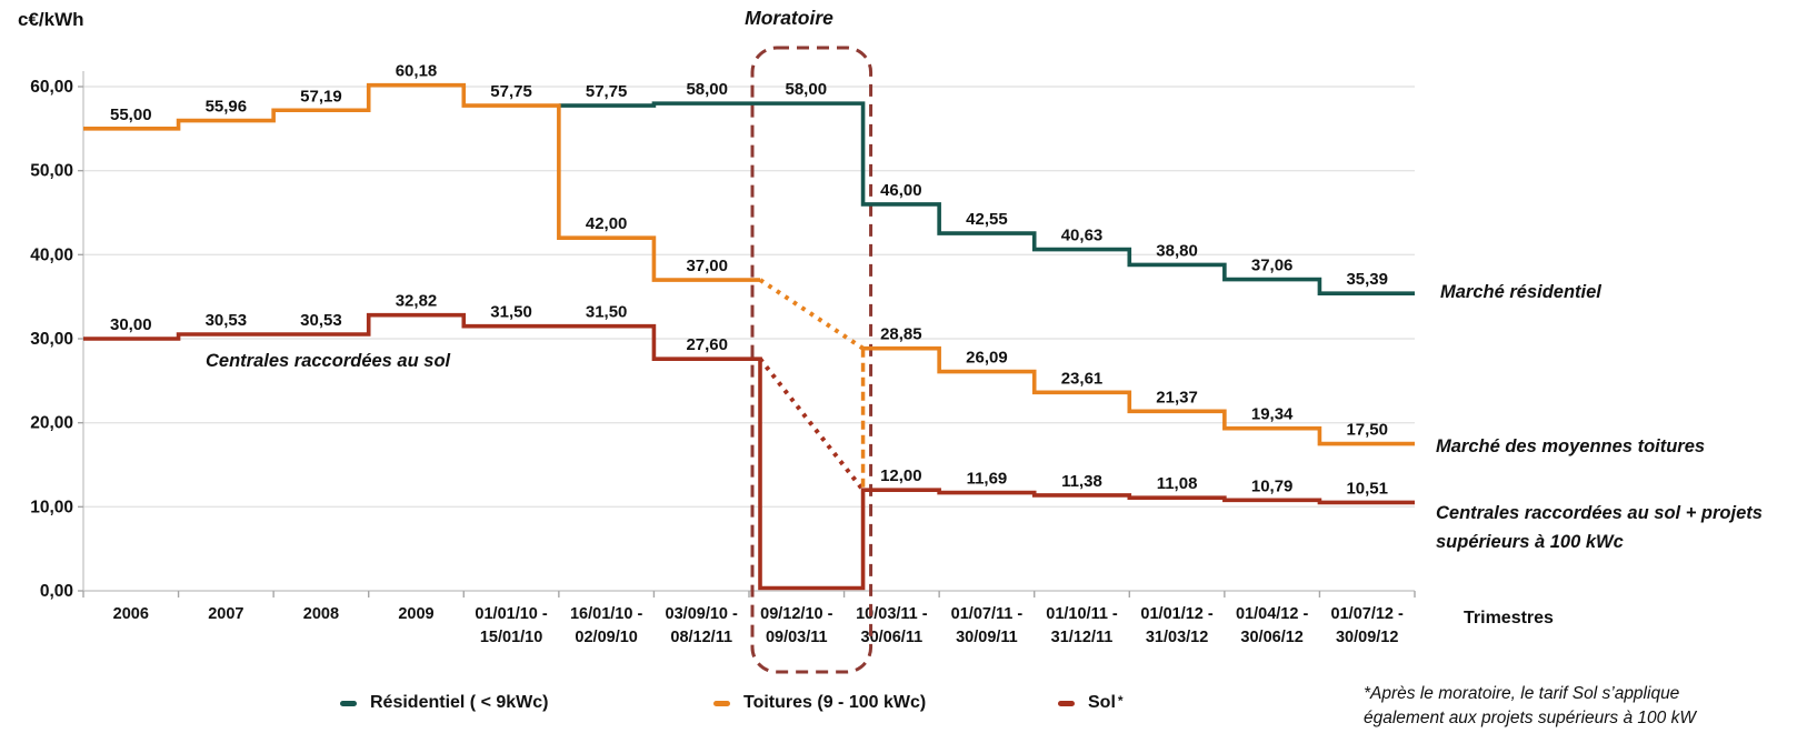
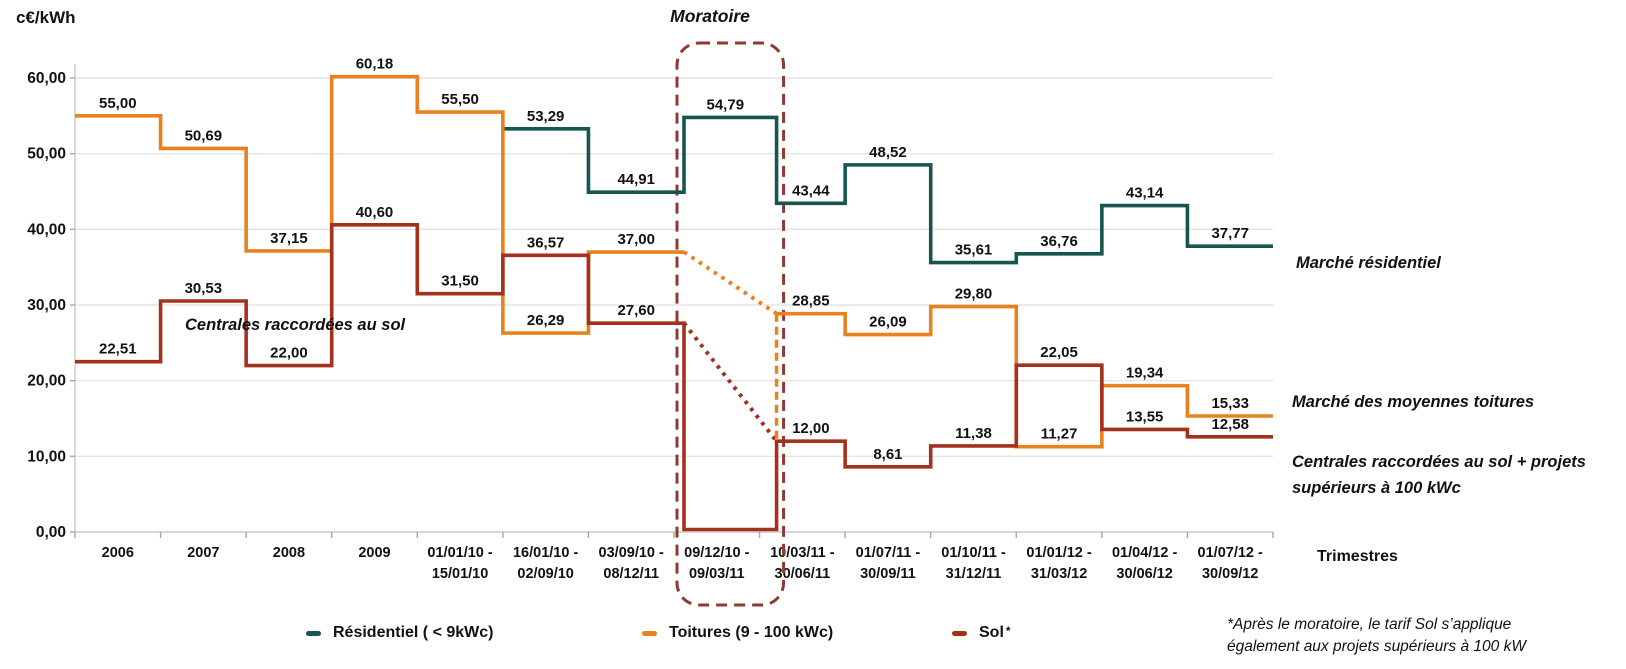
Sol/2006: 30,00 -> 22,51
Toitures (9 - 100 kWc)/2007: 55,96 -> 50,69
Toitures (9 - 100 kWc)/2008: 57,19 -> 37,15
Sol/2008: 30,53 -> 22,00
Sol/2009: 32,82 -> 40,60
Toitures (9 - 100 kWc)/01/01/10 - 15/01/10: 57,75 -> 55,50
Résidentiel ( < 9kWc)/16/01/10 - 02/09/10: 57,75 -> 53,29
Toitures (9 - 100 kWc)/16/01/10 - 02/09/10: 42,00 -> 26,29
Sol/16/01/10 - 02/09/10: 31,50 -> 36,57
Résidentiel ( < 9kWc)/03/09/10 - 08/12/11: 58,00 -> 44,91
Résidentiel ( < 9kWc)/09/12/10 - 09/03/11: 58,00 -> 54,79
Résidentiel ( < 9kWc)/10/03/11 - 30/06/11: 46,00 -> 43,44
Résidentiel ( < 9kWc)/01/07/11 - 30/09/11: 42,55 -> 48,52
Sol/01/07/11 - 30/09/11: 11,69 -> 8,61
Résidentiel ( < 9kWc)/01/10/11 - 31/12/11: 40,63 -> 35,61
Toitures (9 - 100 kWc)/01/10/11 - 31/12/11: 23,61 -> 29,80
Résidentiel ( < 9kWc)/01/01/12 - 31/03/12: 38,80 -> 36,76
Toitures (9 - 100 kWc)/01/01/12 - 31/03/12: 21,37 -> 11,27
Sol/01/01/12 - 31/03/12: 11,08 -> 22,05
Résidentiel ( < 9kWc)/01/04/12 - 30/06/12: 37,06 -> 43,14
Sol/01/04/12 - 30/06/12: 10,79 -> 13,55
Résidentiel ( < 9kWc)/01/07/12 - 30/09/12: 35,39 -> 37,77
Toitures (9 - 100 kWc)/01/07/12 - 30/09/12: 17,50 -> 15,33
Sol/01/07/12 - 30/09/12: 10,51 -> 12,58
